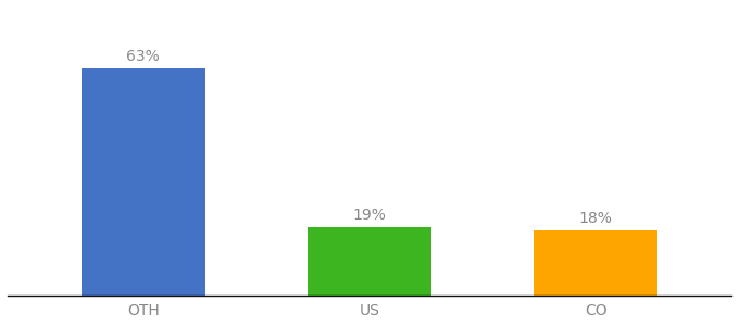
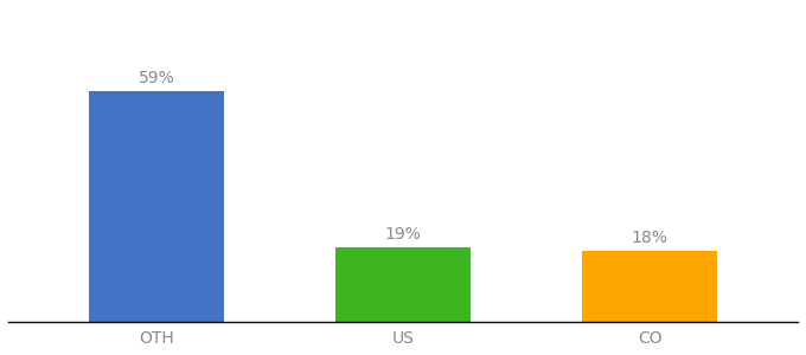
OTH: 63% -> 59%
